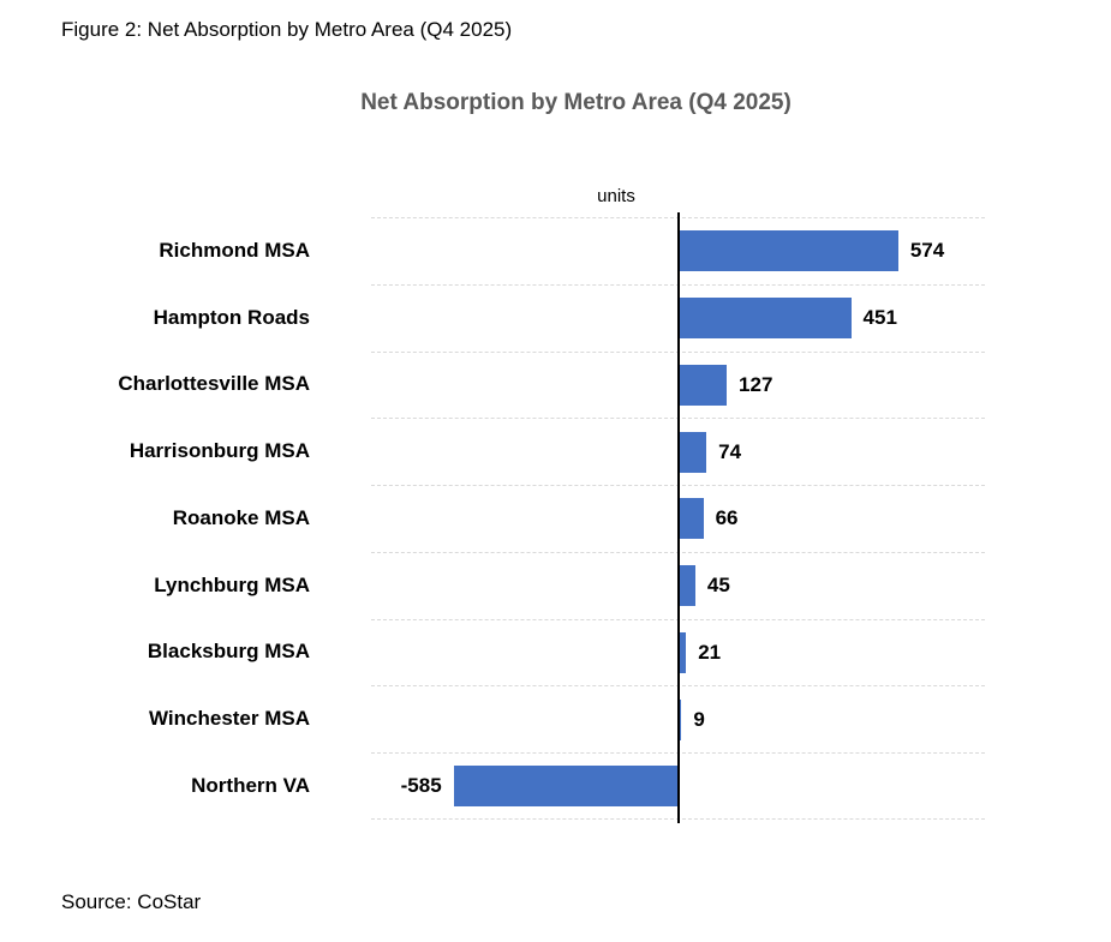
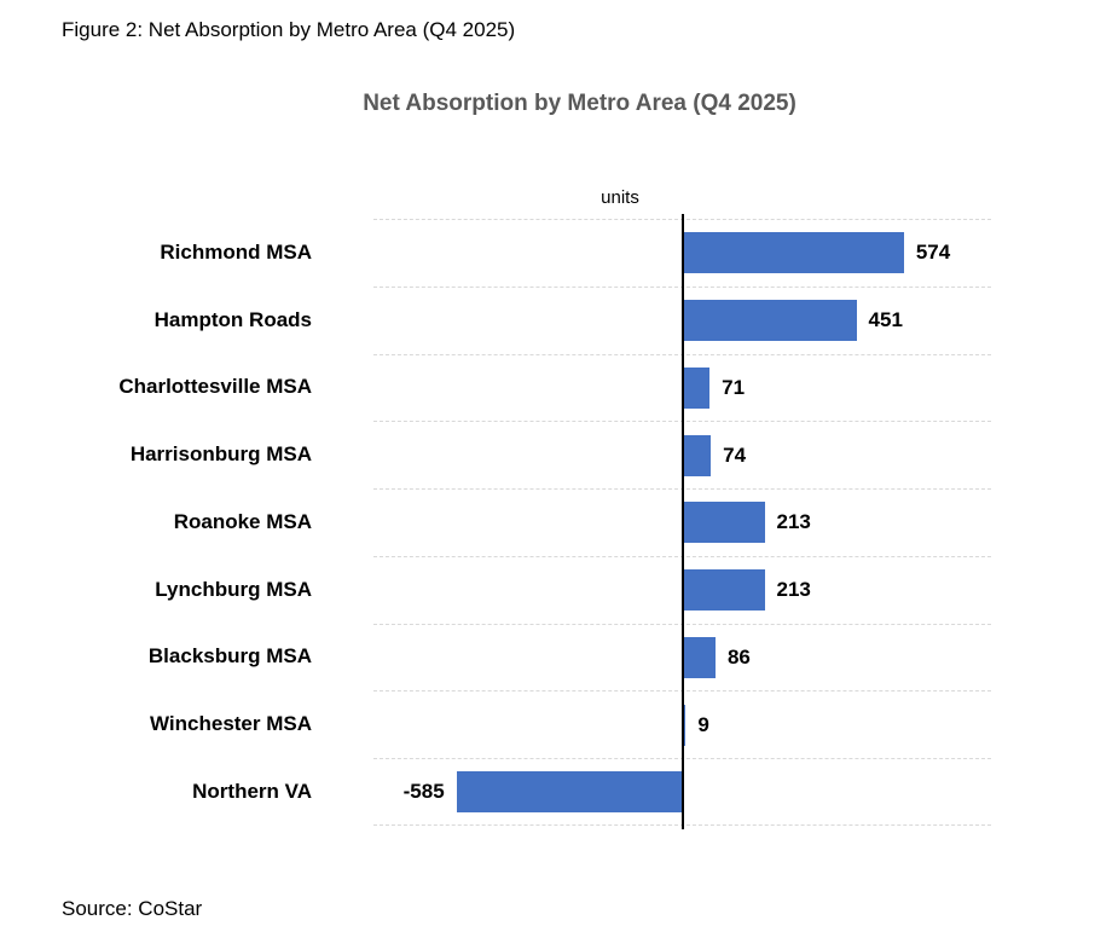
Charlottesville MSA: 127 -> 71
Roanoke MSA: 66 -> 213
Lynchburg MSA: 45 -> 213
Blacksburg MSA: 21 -> 86
